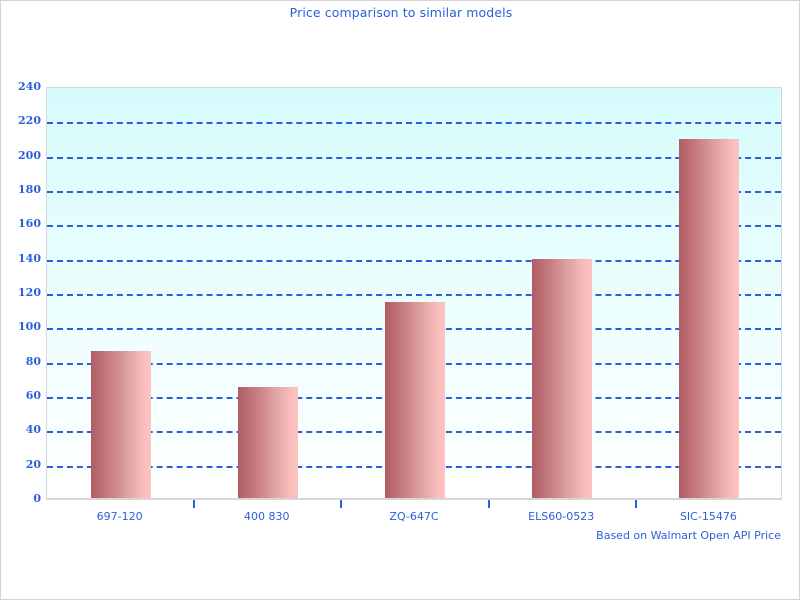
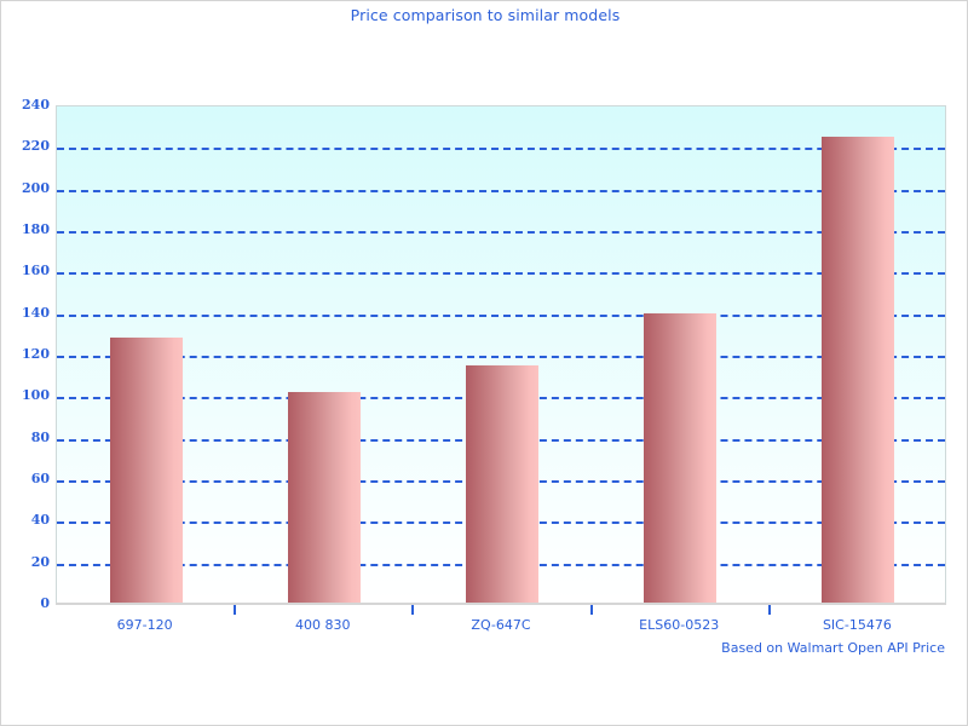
697-120: 86 -> 128
400 830: 65 -> 102
SIC-15476: 210 -> 225
